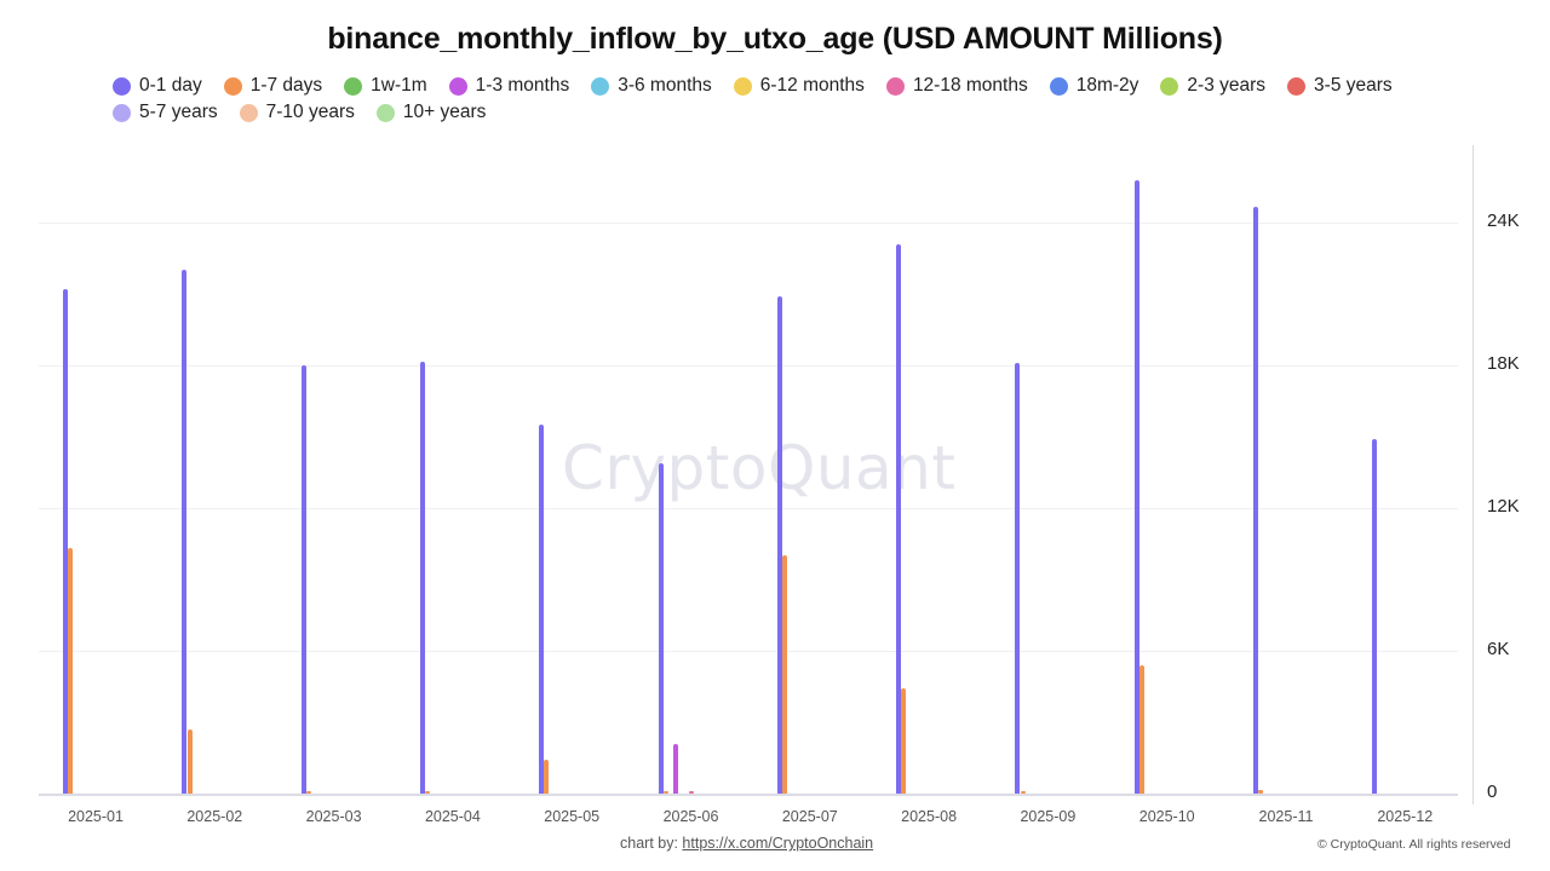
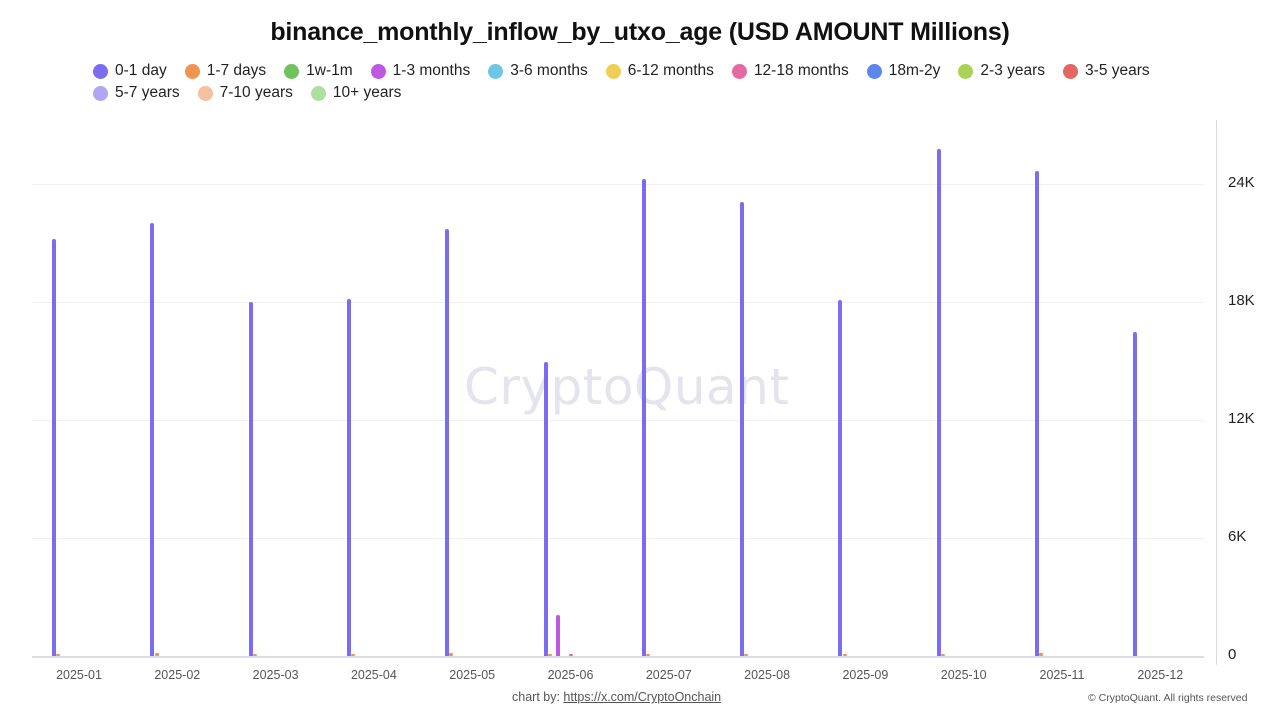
1-7 days/2025-01: 10.3K -> 0.1K
1-7 days/2025-02: 2.7K -> 0.2K
0-1 day/2025-05: 15.5K -> 21.7K
1-7 days/2025-05: 1.4K -> 0.1K
0-1 day/2025-06: 13.9K -> 15.0K
0-1 day/2025-07: 20.9K -> 24.2K
1-7 days/2025-07: 10.0K -> 0.1K
1-7 days/2025-08: 4.4K -> 0.1K
1-7 days/2025-10: 5.4K -> 0.1K
0-1 day/2025-12: 14.9K -> 16.5K
